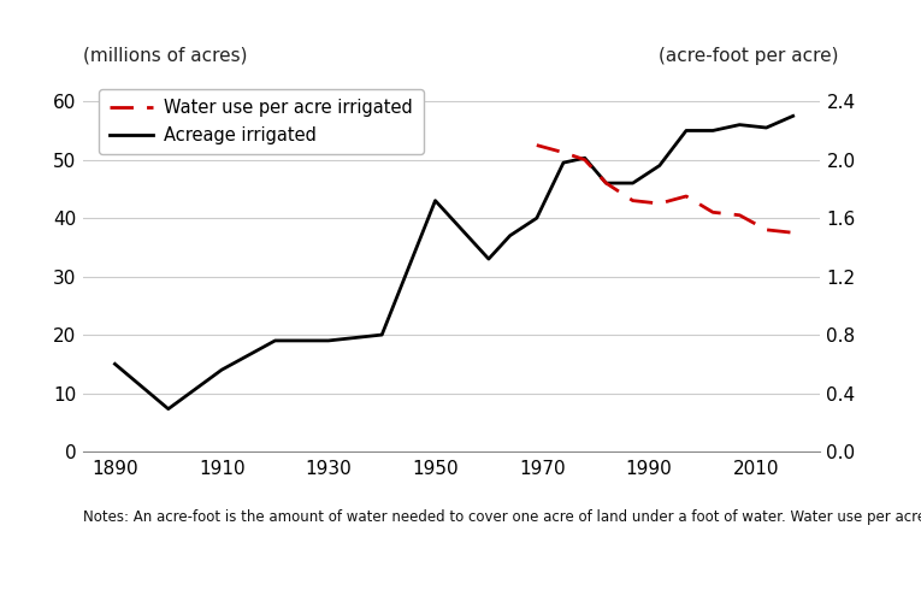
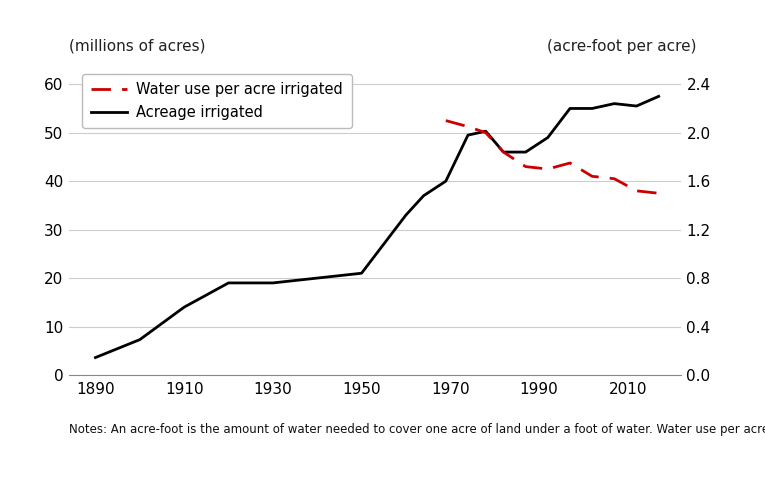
Acreage irrigated/1890: 15.0 -> 3.6
Acreage irrigated/1950: 43.0 -> 21.0
